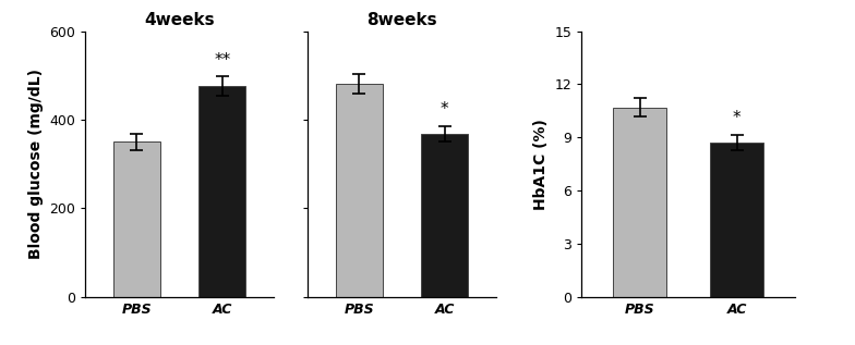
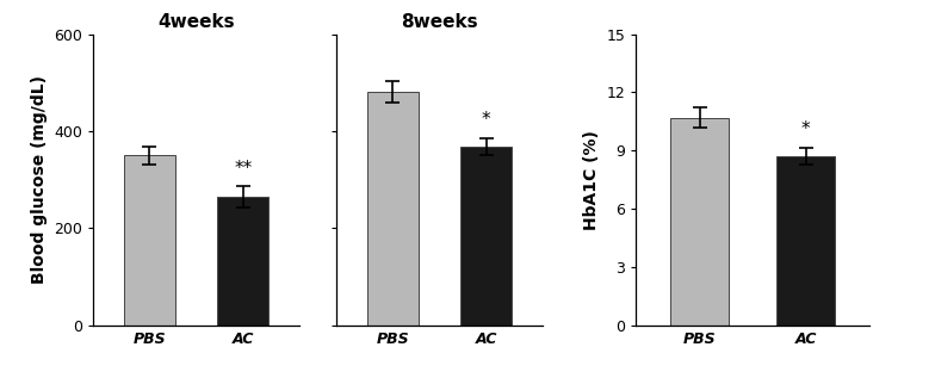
4weeks/AC: 475 -> 265
